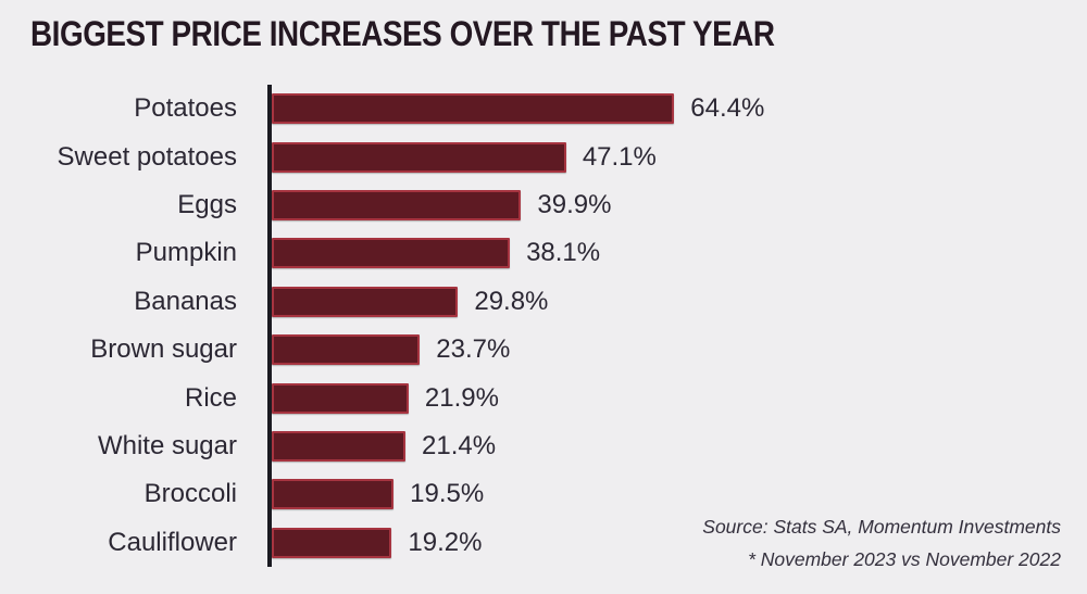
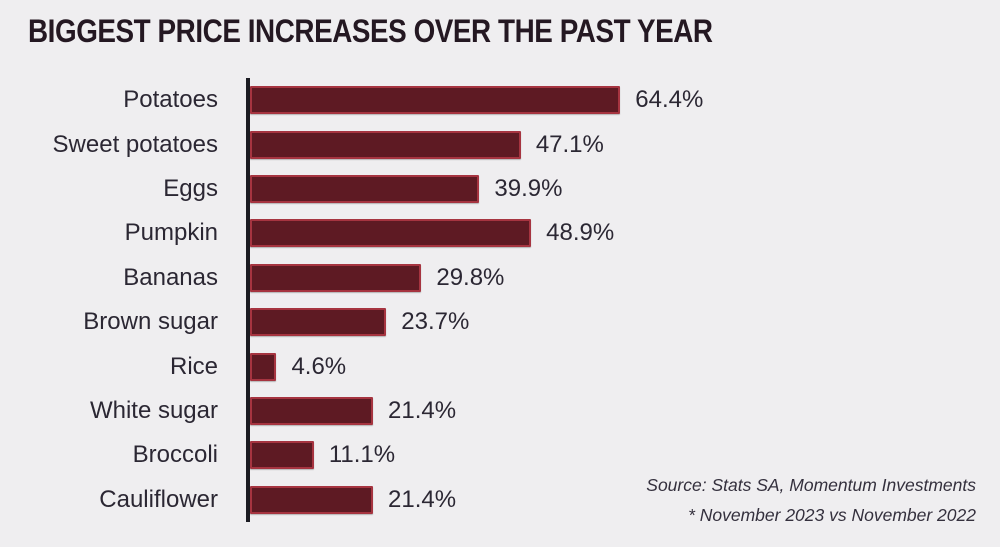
Pumpkin: 38.1% -> 48.9%
Rice: 21.9% -> 4.6%
Broccoli: 19.5% -> 11.1%
Cauliflower: 19.2% -> 21.4%
